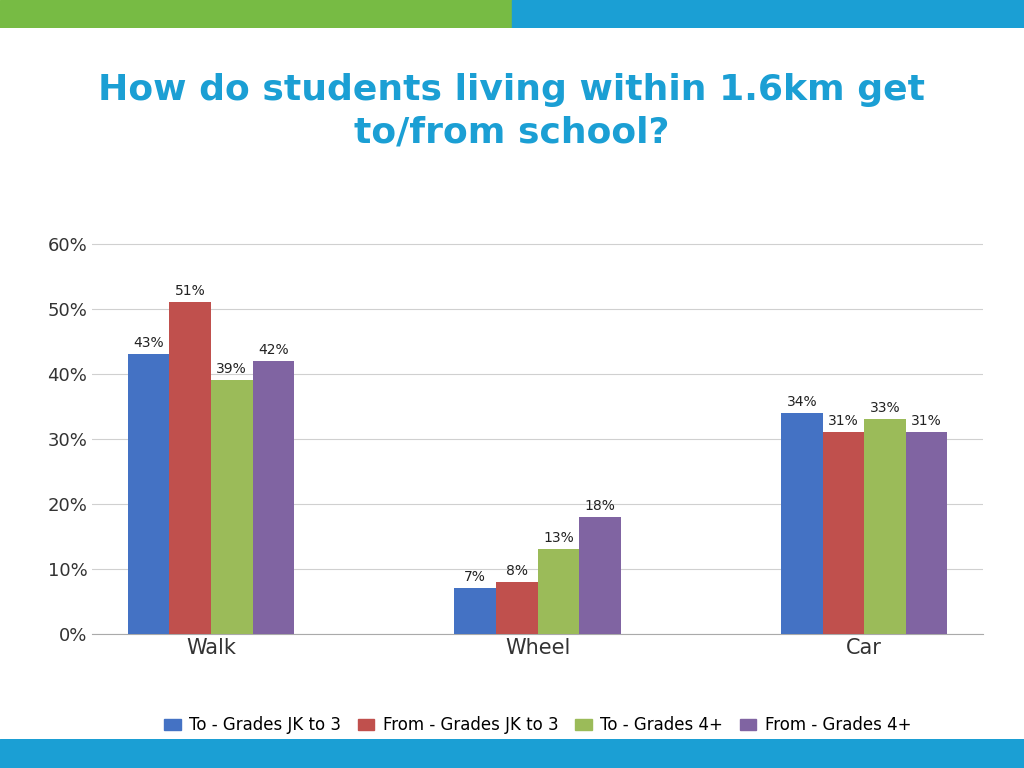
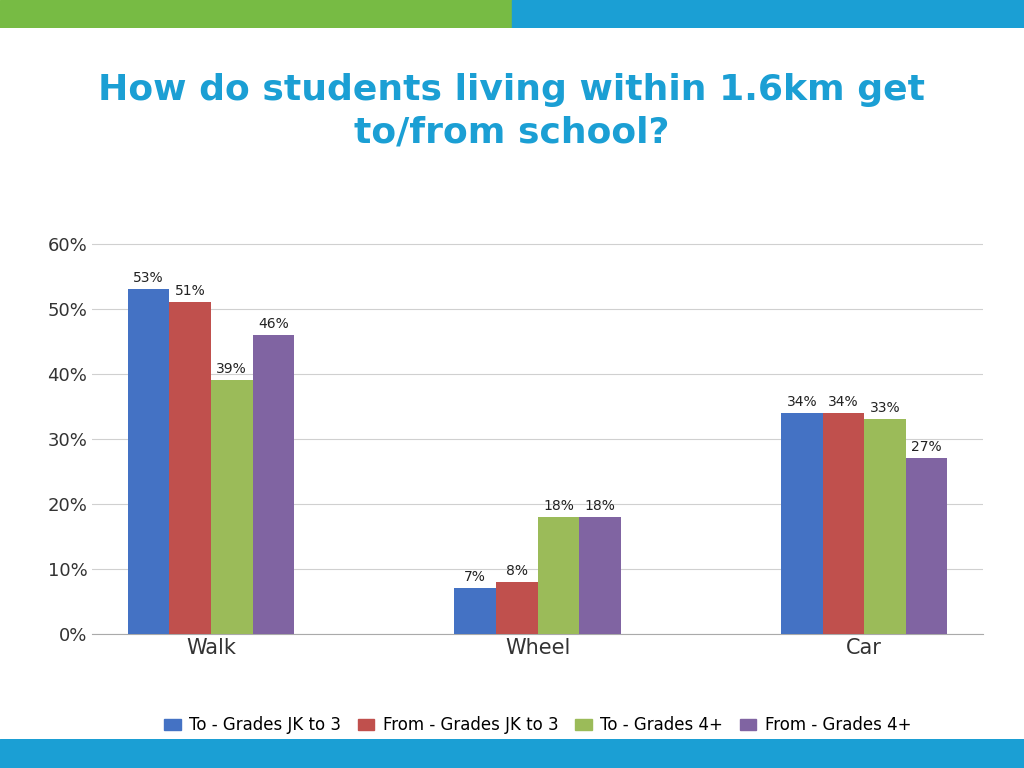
To - Grades JK to 3/Walk: 43% -> 53%
From - Grades 4+/Walk: 42% -> 46%
To - Grades 4+/Wheel: 13% -> 18%
From - Grades JK to 3/Car: 31% -> 34%
From - Grades 4+/Car: 31% -> 27%
